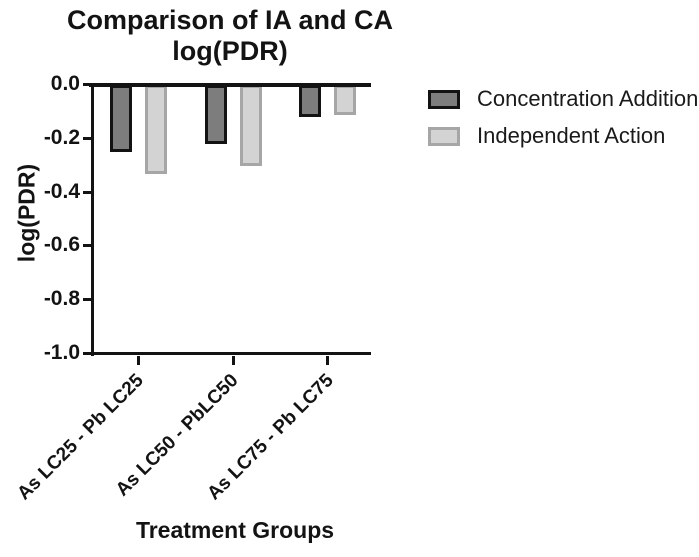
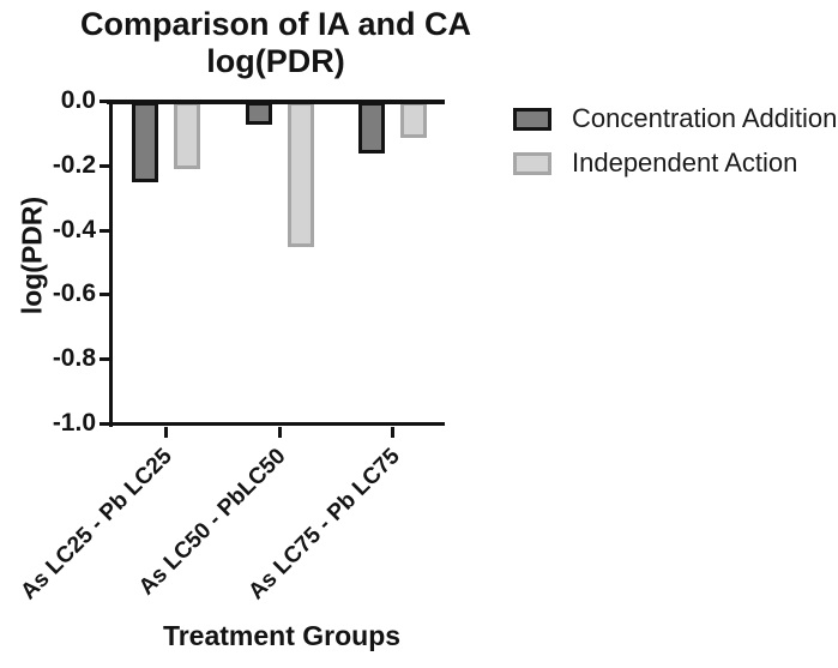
Independent Action/As LC25 - Pb LC25: -0.33 -> -0.21
Concentration Addition/As LC50 - PbLC50: -0.22 -> -0.07
Independent Action/As LC50 - PbLC50: -0.30 -> -0.45
Concentration Addition/As LC75 - Pb LC75: -0.12 -> -0.16
